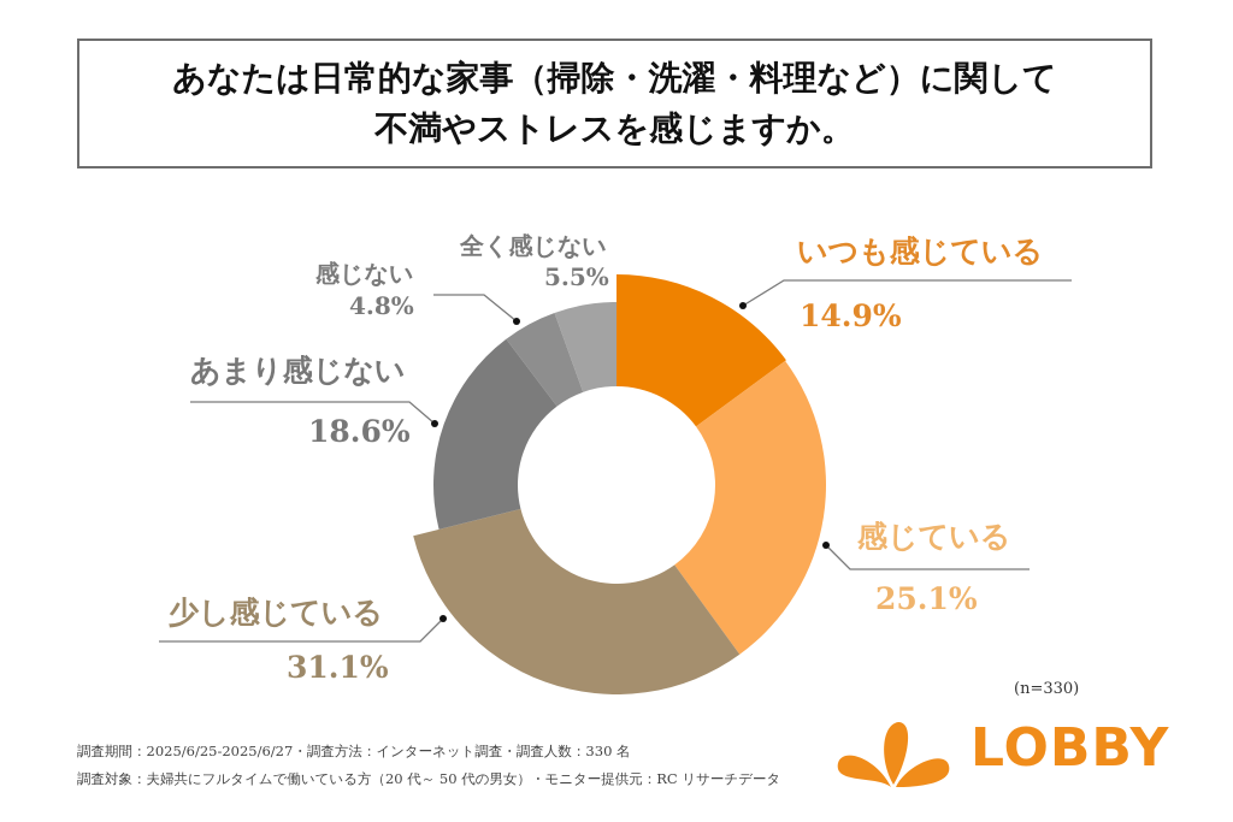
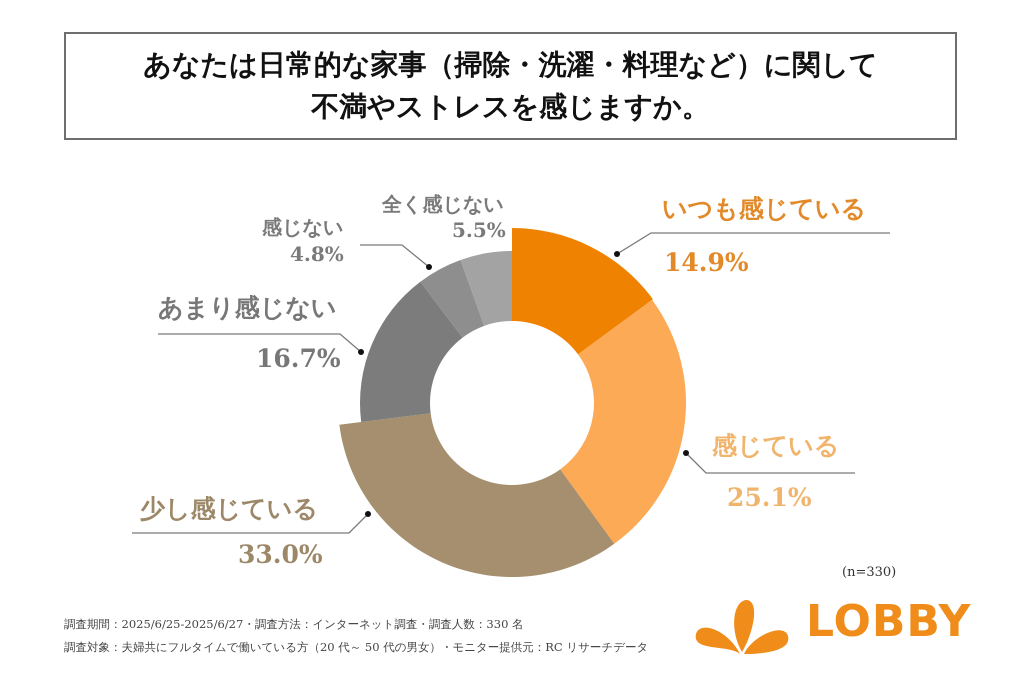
少し感じている: 31.1% -> 33.0%
あまり感じない: 18.6% -> 16.7%
